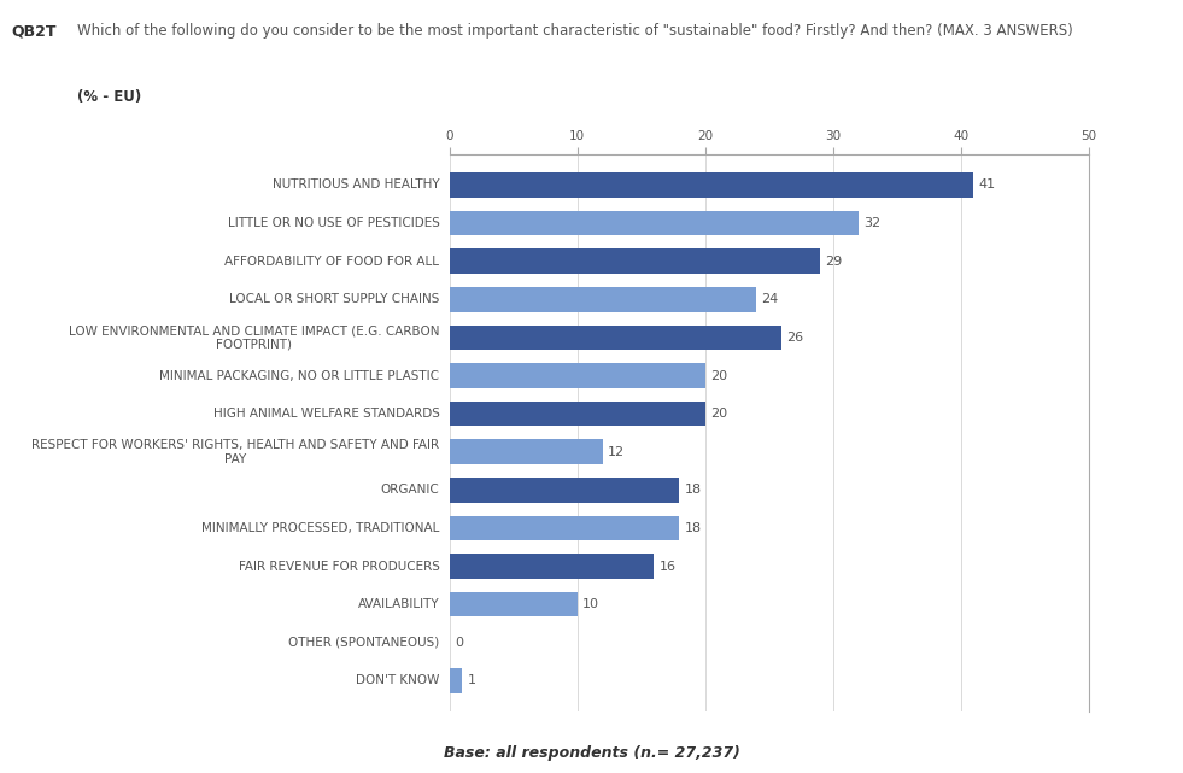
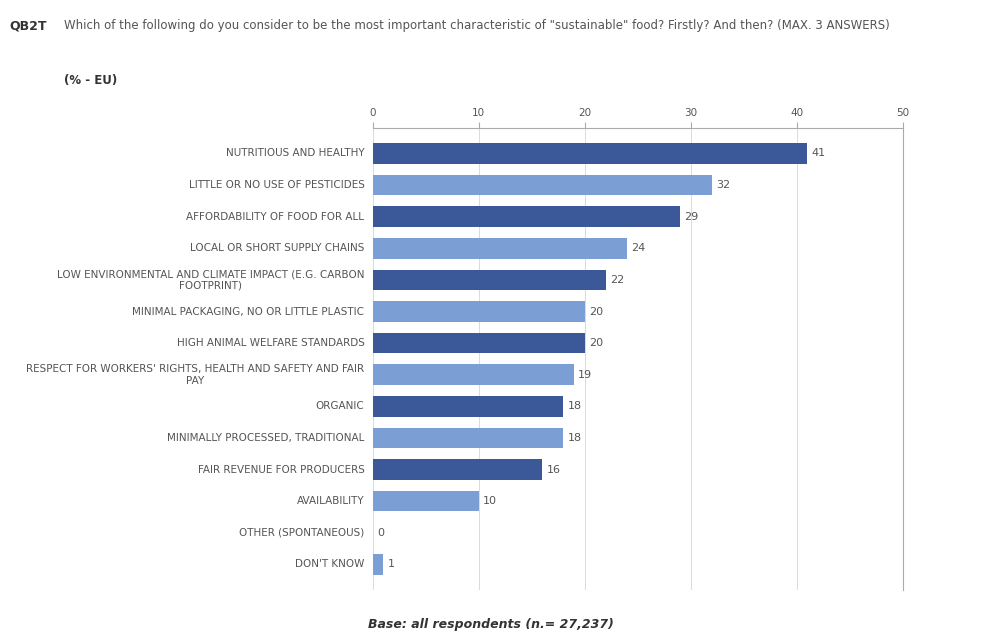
LOW ENVIRONMENTAL AND CLIMATE IMPACT (E.G. CARBON FOOTPRINT): 26 -> 22
RESPECT FOR WORKERS' RIGHTS, HEALTH AND SAFETY AND FAIR PAY: 12 -> 19
